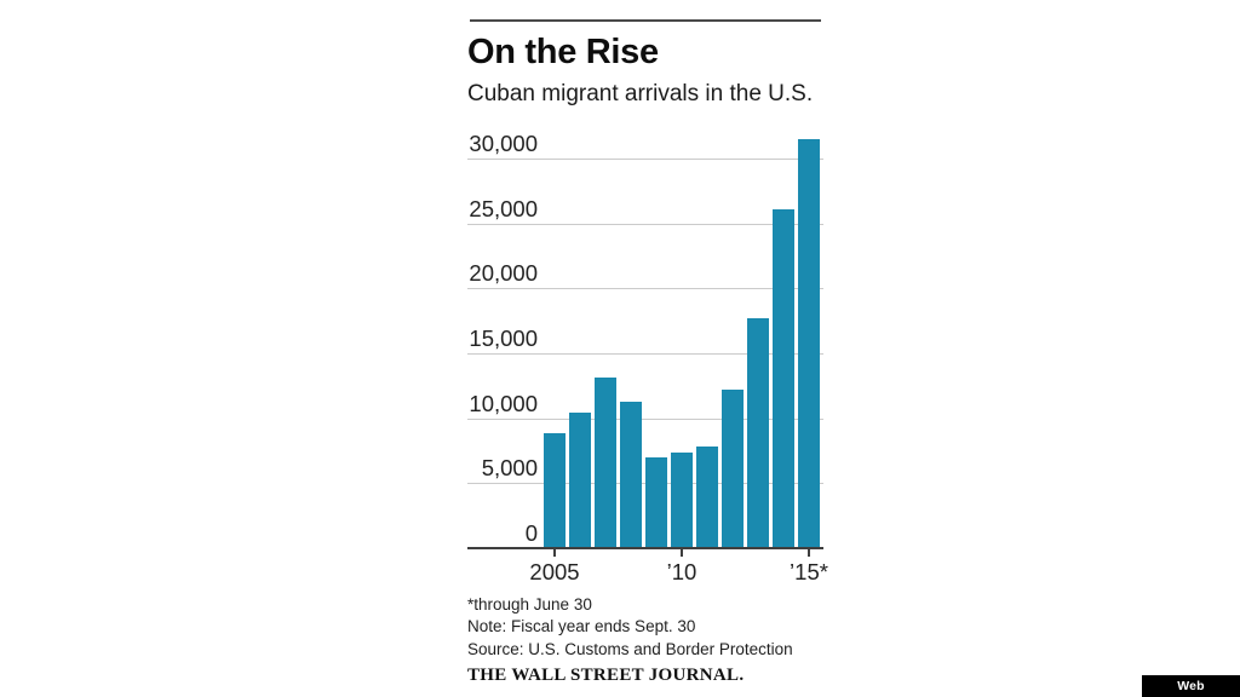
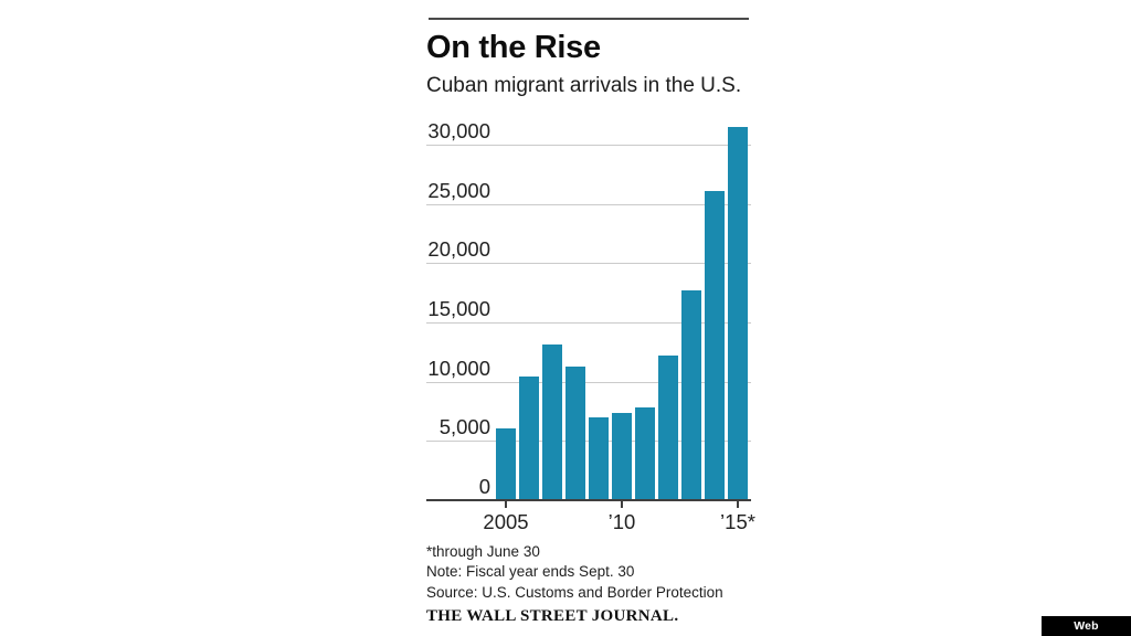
2005: 8900 -> 6100
